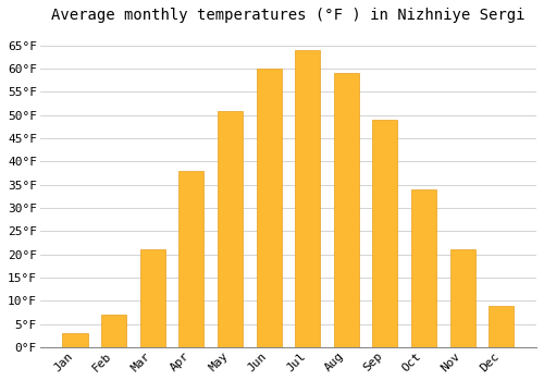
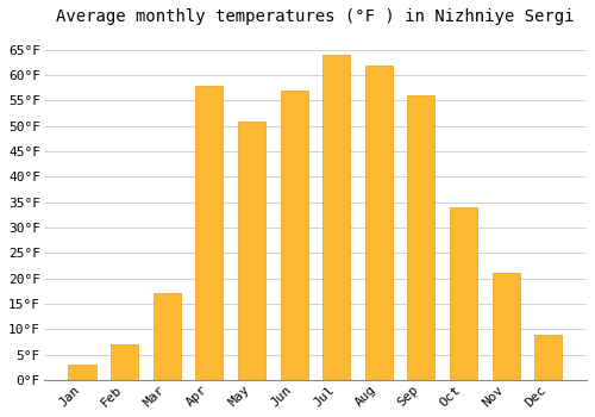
Mar: 21°F -> 17°F
Apr: 38°F -> 58°F
Jun: 60°F -> 57°F
Aug: 59°F -> 62°F
Sep: 49°F -> 56°F
